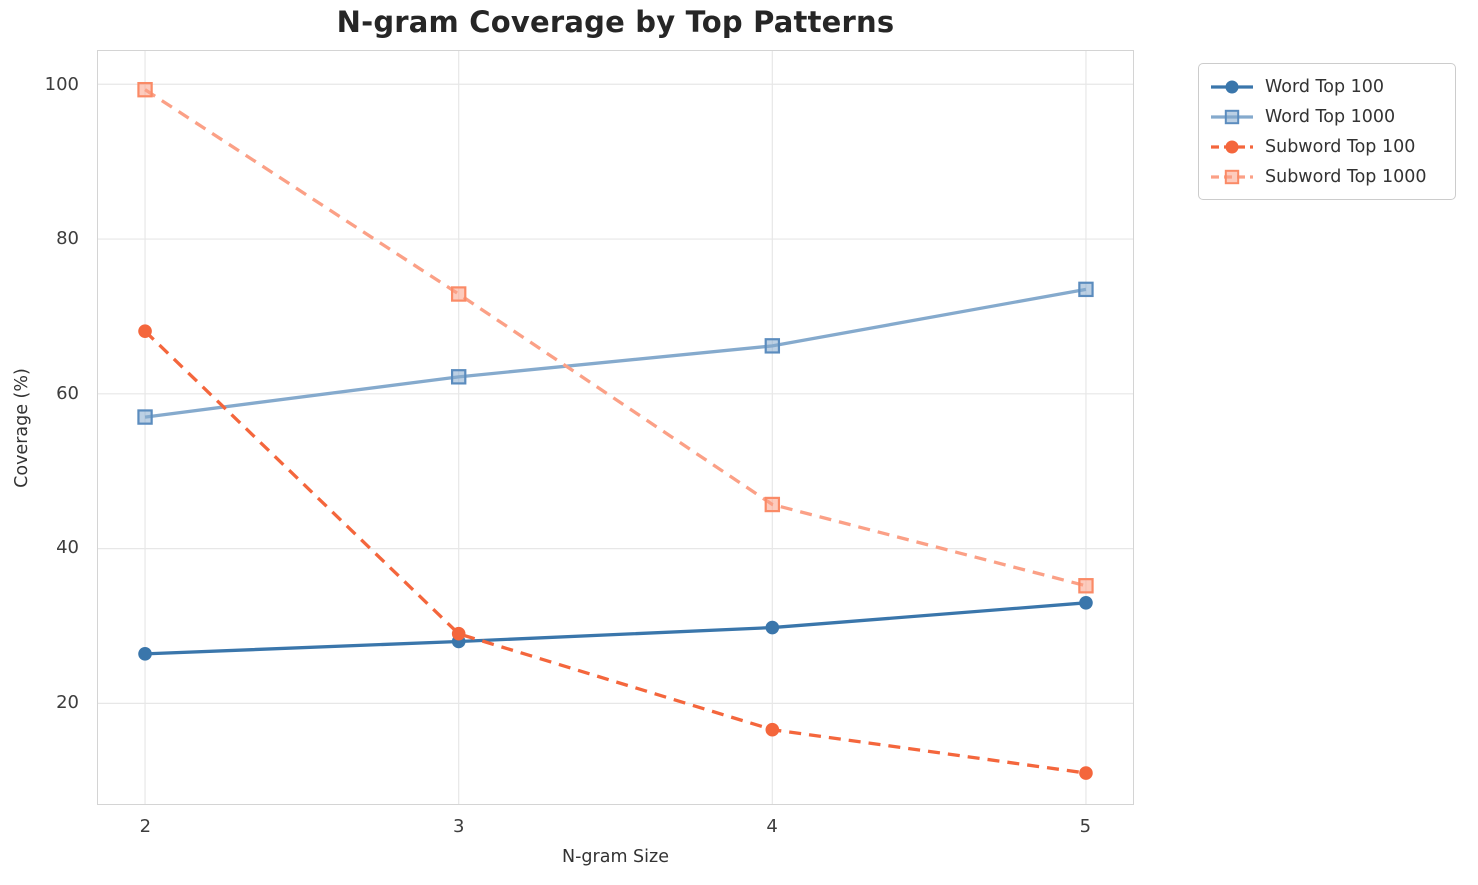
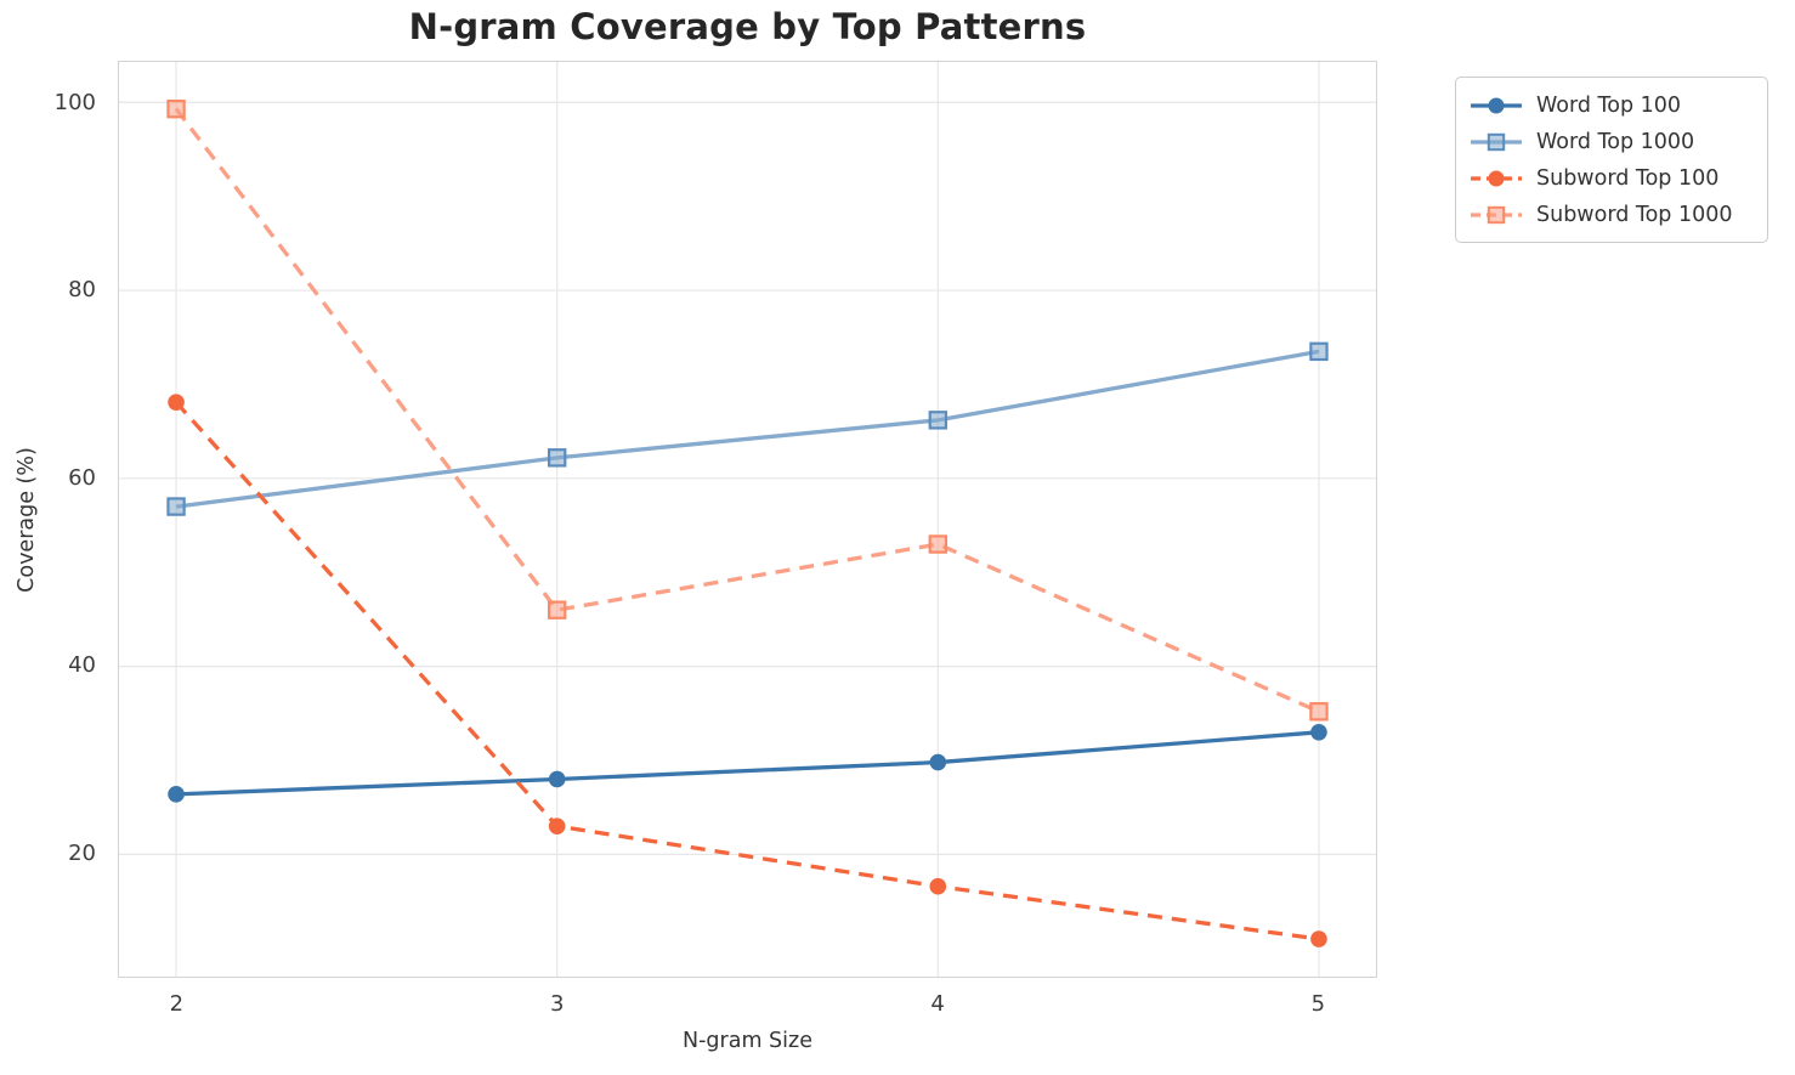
Subword Top 100/3: 29 -> 23
Subword Top 1000/3: 73 -> 46
Subword Top 1000/4: 46 -> 53
